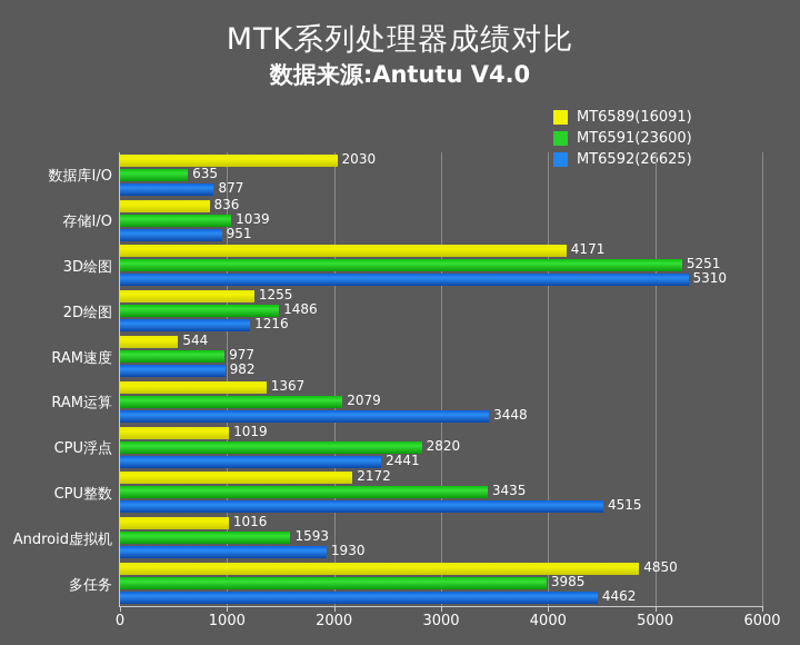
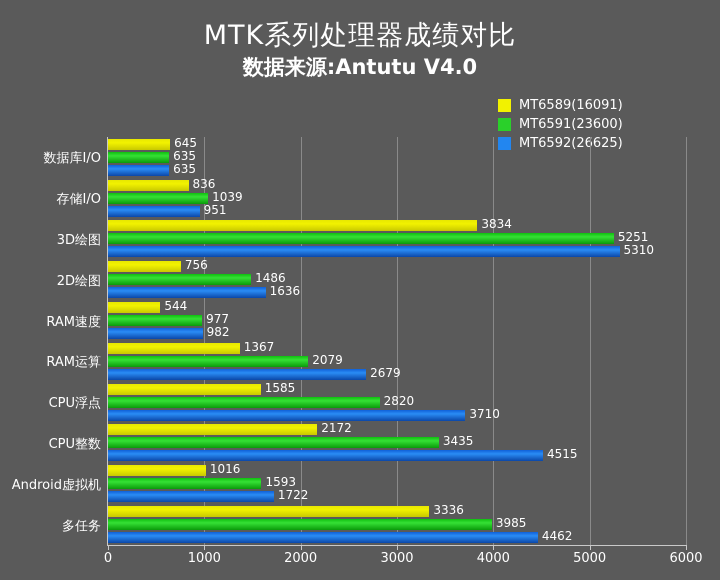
MT6589(16091)/数据库I/O: 2030 -> 645
MT6592(26625)/数据库I/O: 877 -> 635
MT6589(16091)/3D绘图: 4171 -> 3834
MT6589(16091)/2D绘图: 1255 -> 756
MT6592(26625)/2D绘图: 1216 -> 1636
MT6592(26625)/RAM运算: 3448 -> 2679
MT6589(16091)/CPU浮点: 1019 -> 1585
MT6592(26625)/CPU浮点: 2441 -> 3710
MT6592(26625)/Android虚拟机: 1930 -> 1722
MT6589(16091)/多任务: 4850 -> 3336
